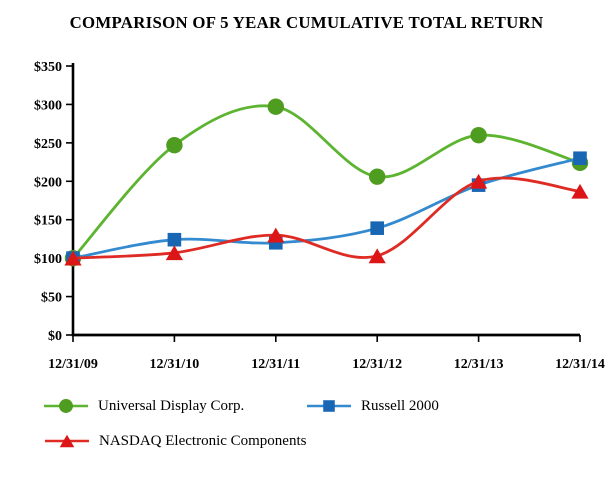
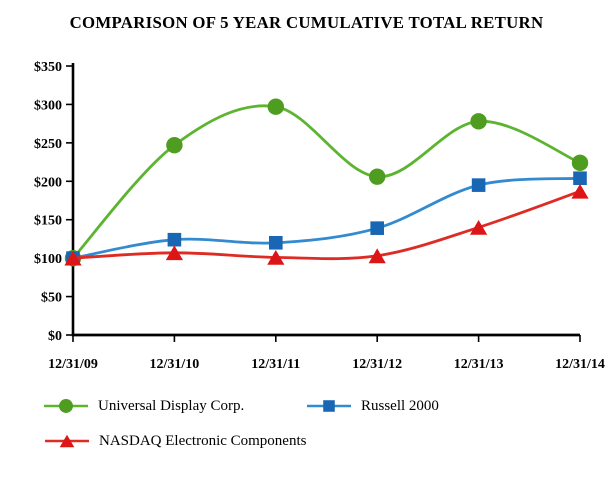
NASDAQ Electronic Components/12/31/11: $130 -> $100
Universal Display Corp./12/31/13: $260 -> $280
NASDAQ Electronic Components/12/31/13: $200 -> $140
Russell 2000/12/31/14: $230 -> $200
